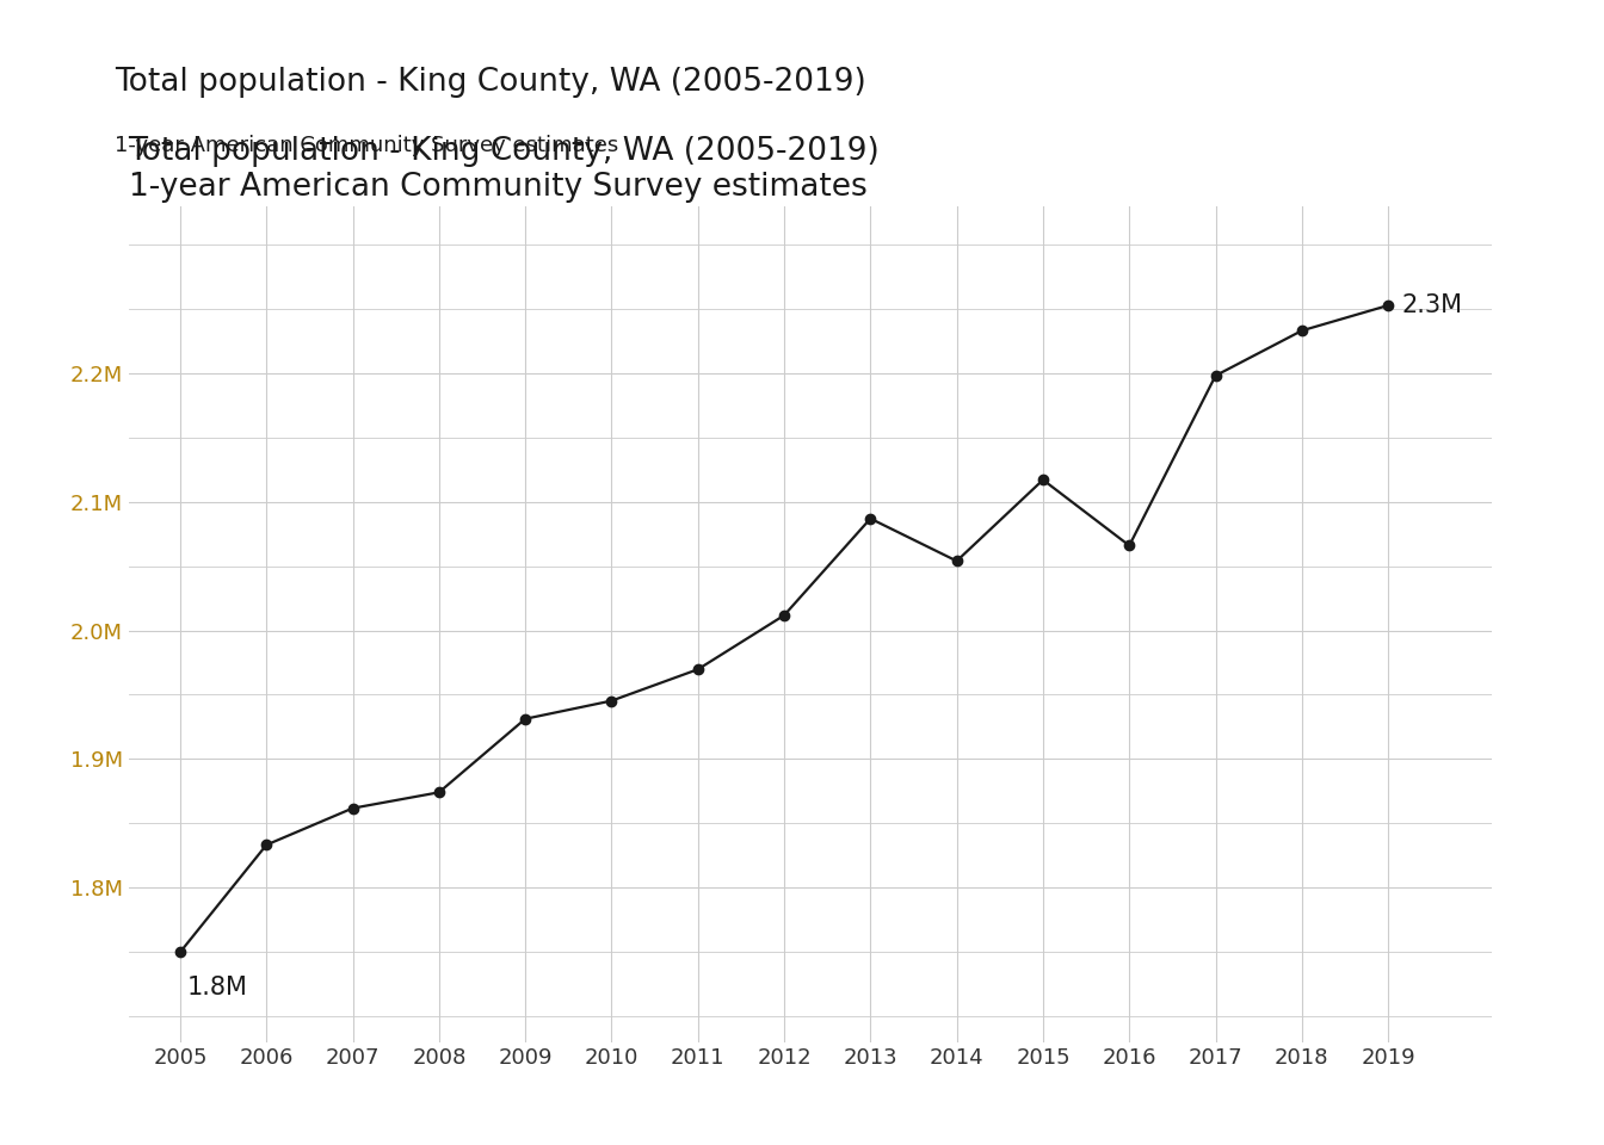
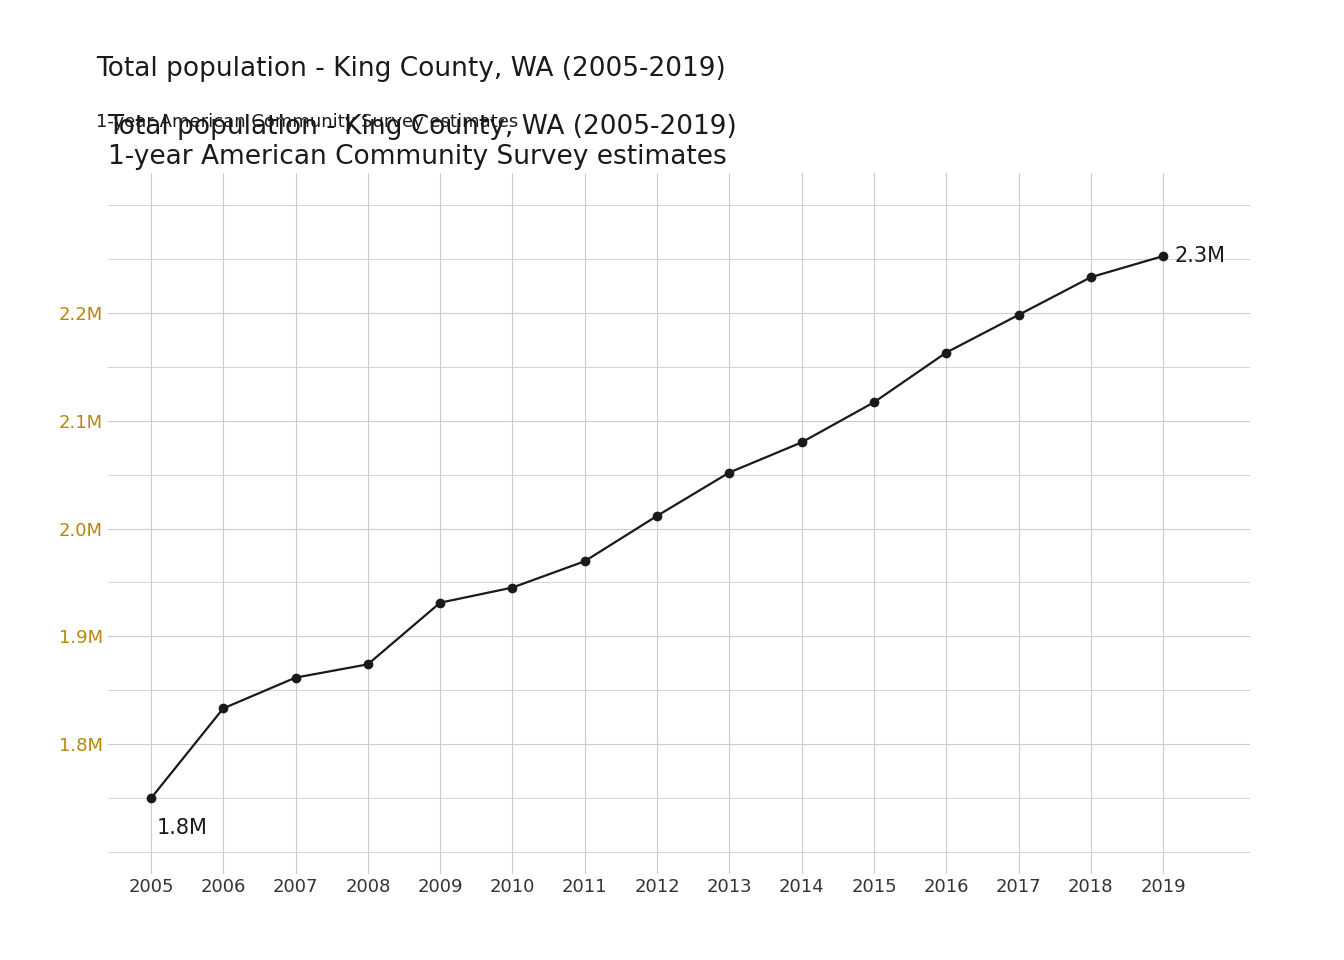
2013: 2.087M -> 2.052M
2014: 2.054M -> 2.080M
2016: 2.066M -> 2.163M
